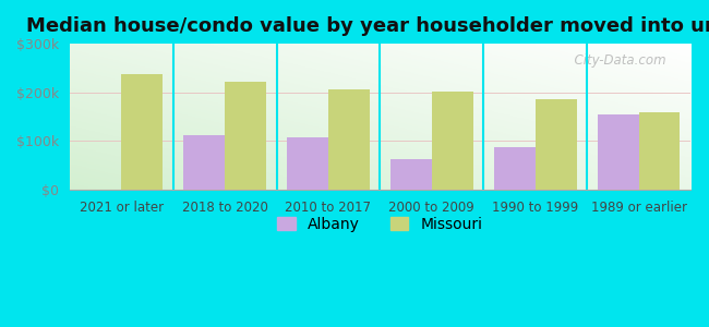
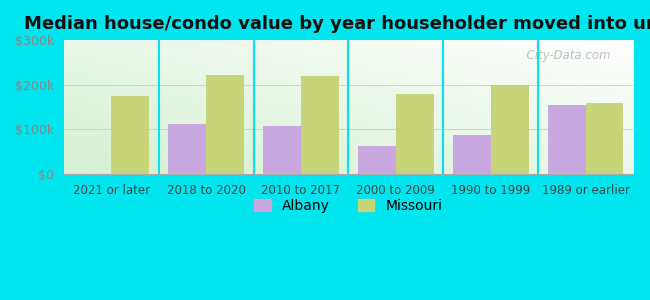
Missouri/2021 or later: $238k -> $175k
Missouri/2010 to 2017: $207k -> $220k
Missouri/2000 to 2009: $201k -> $180k
Missouri/1990 to 1999: $187k -> $200k
